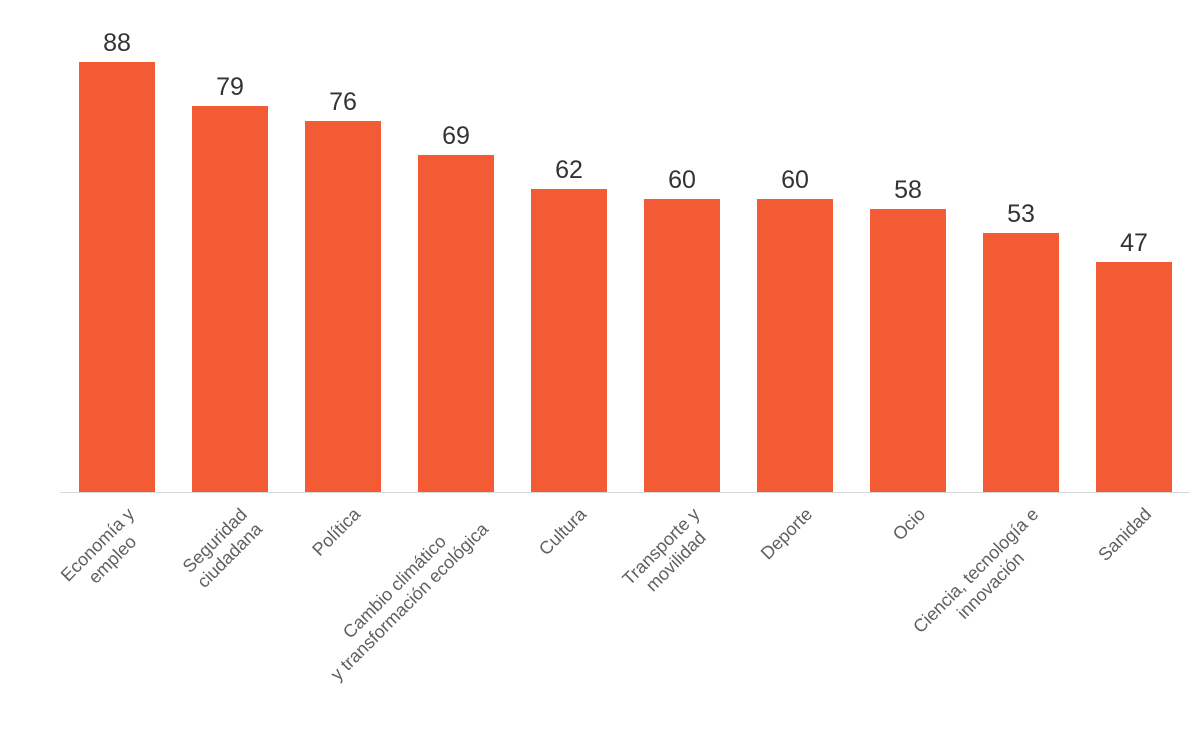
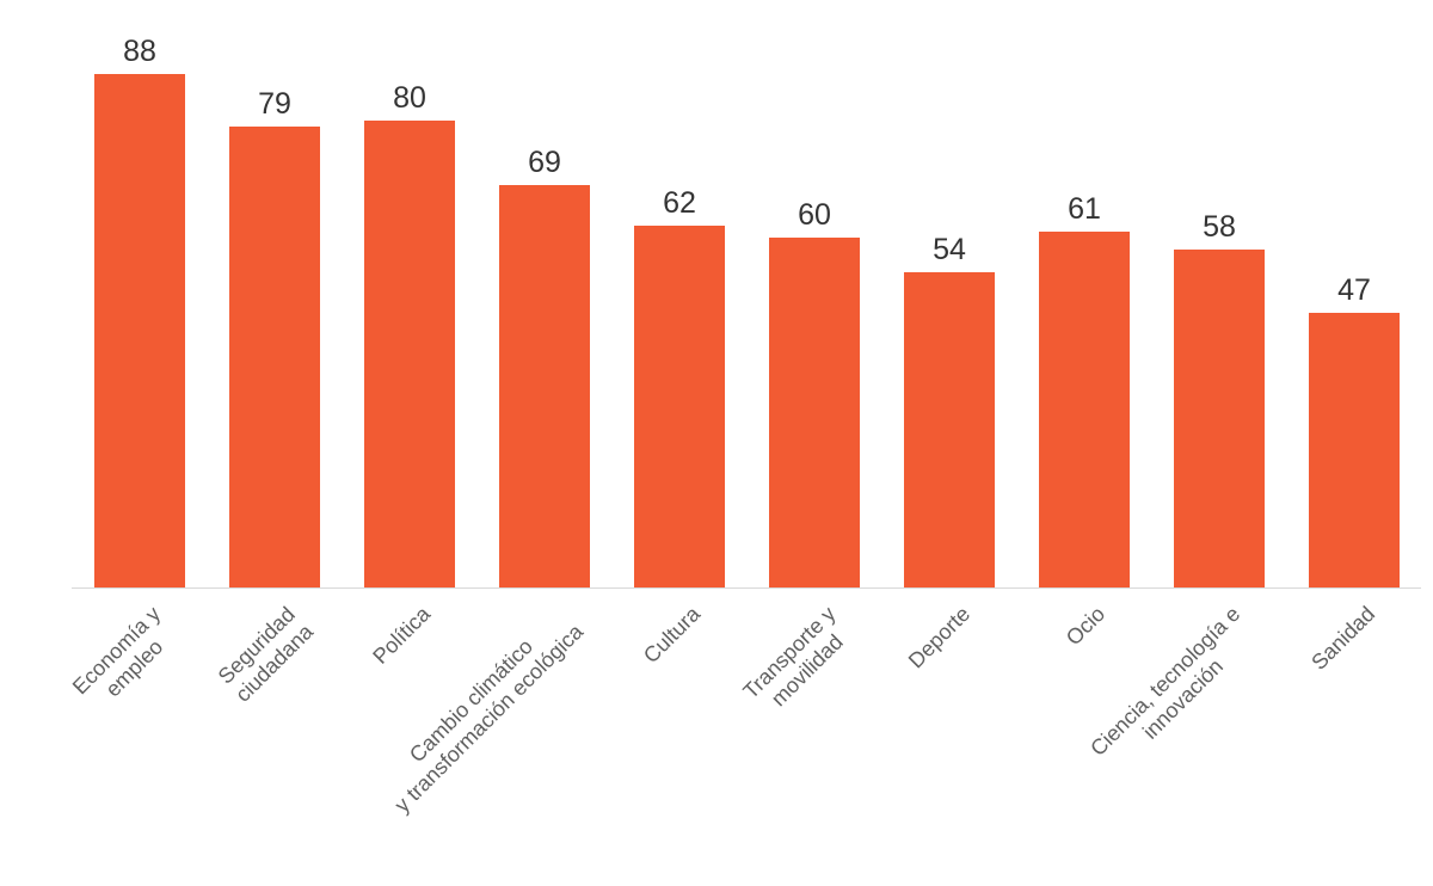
Política: 76 -> 80
Deporte: 60 -> 54
Ocio: 58 -> 61
Ciencia, tecnología e innovación: 53 -> 58
